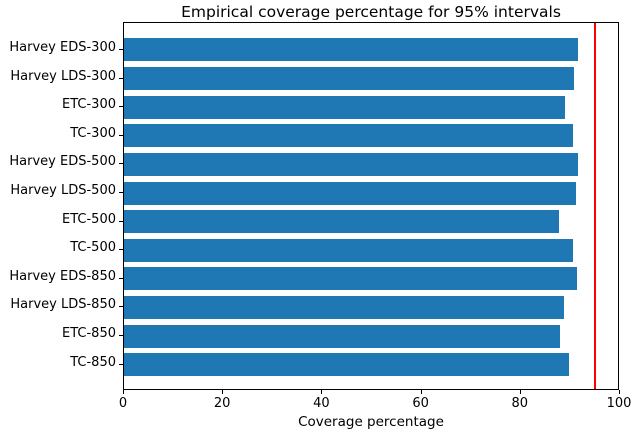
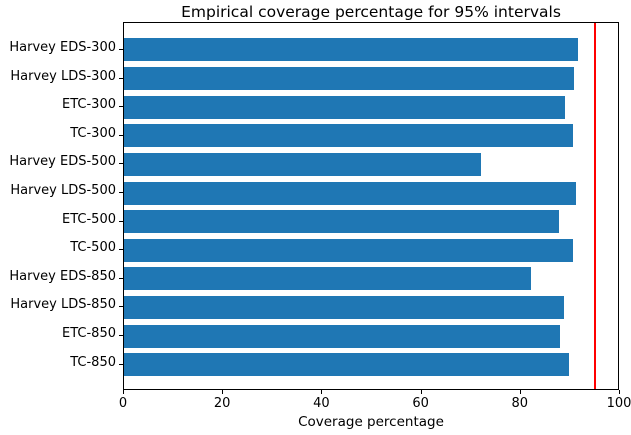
Harvey EDS-500: 92 -> 72
Harvey EDS-850: 91 -> 82
